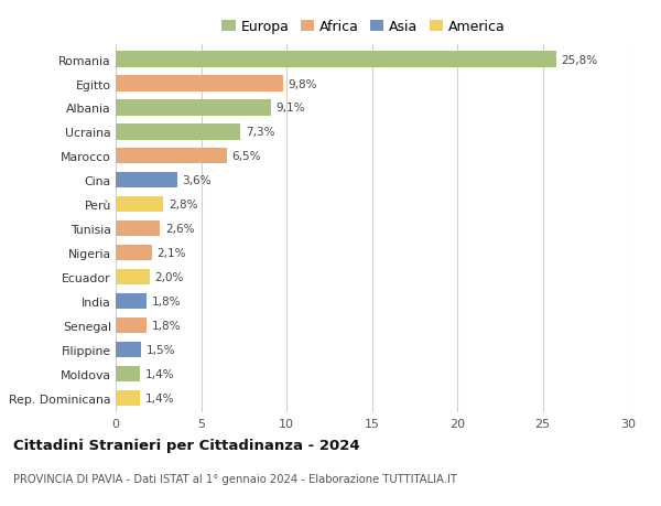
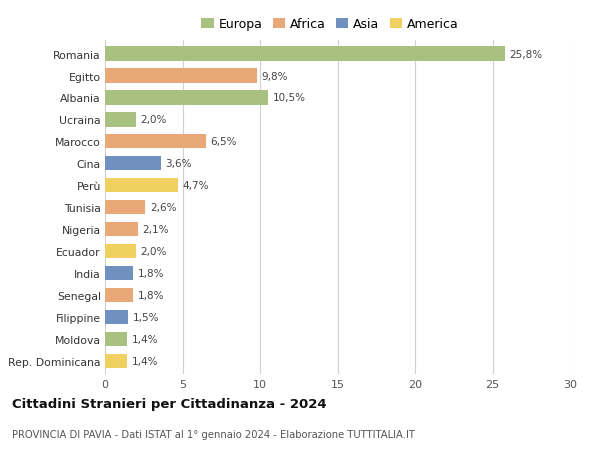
Albania: 9,1% -> 10,5%
Ucraina: 7,3% -> 2,0%
Perù: 2,8% -> 4,7%
